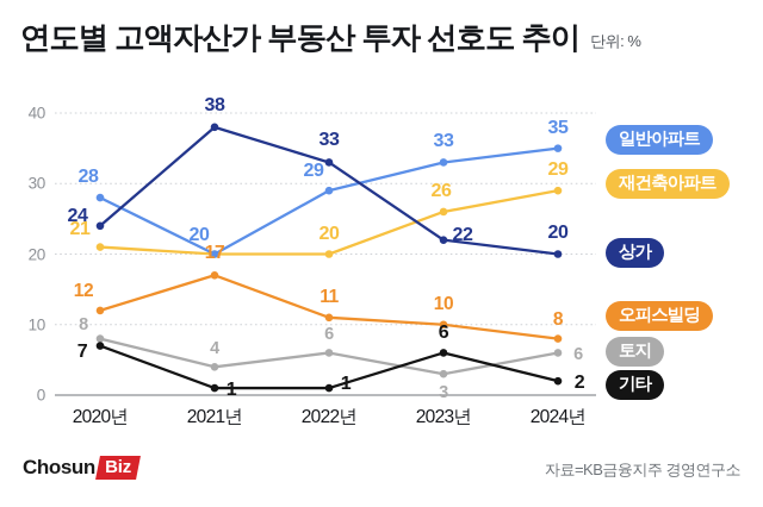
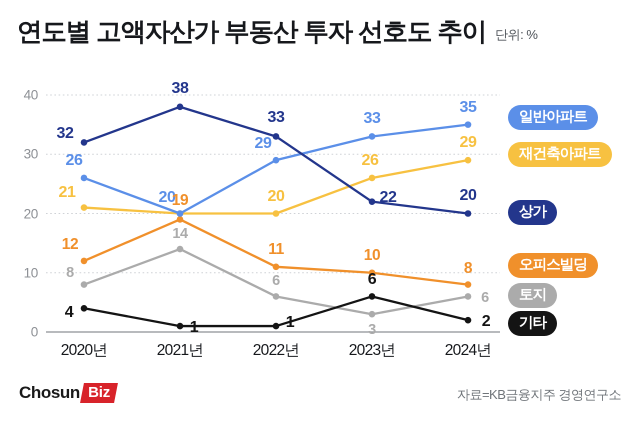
일반아파트/2020년: 28 -> 26
상가/2020년: 24 -> 32
기타/2020년: 7 -> 4
오피스빌딩/2021년: 17 -> 19
토지/2021년: 4 -> 14
